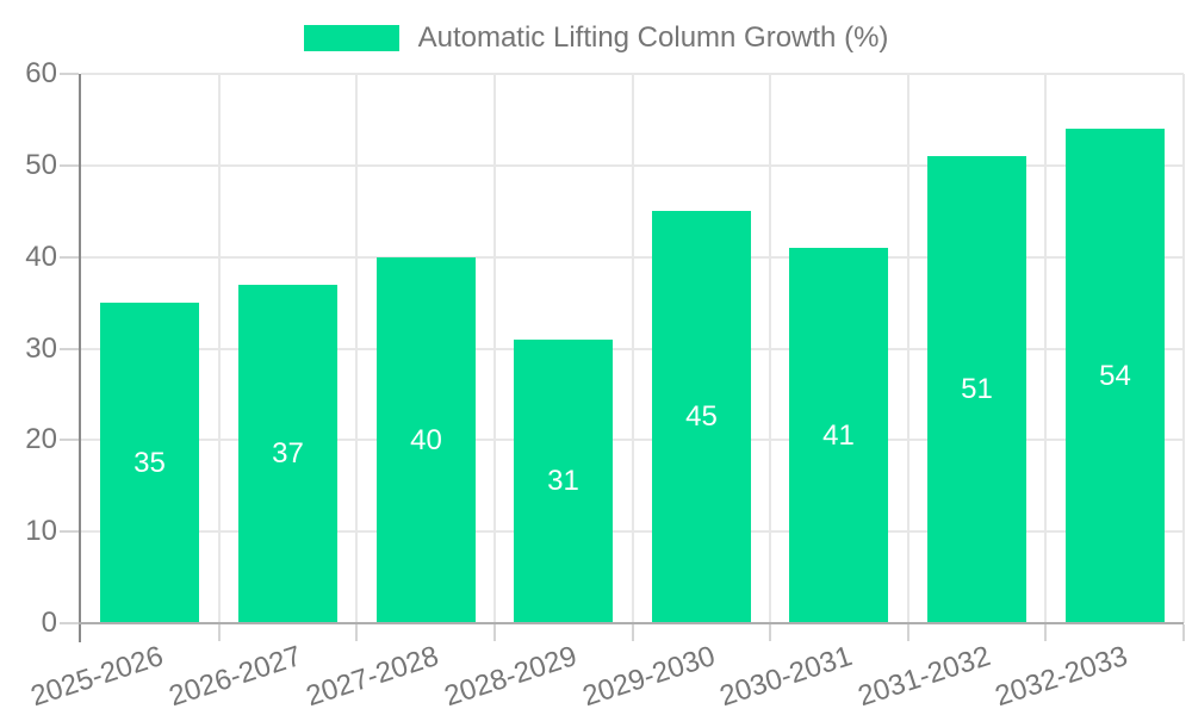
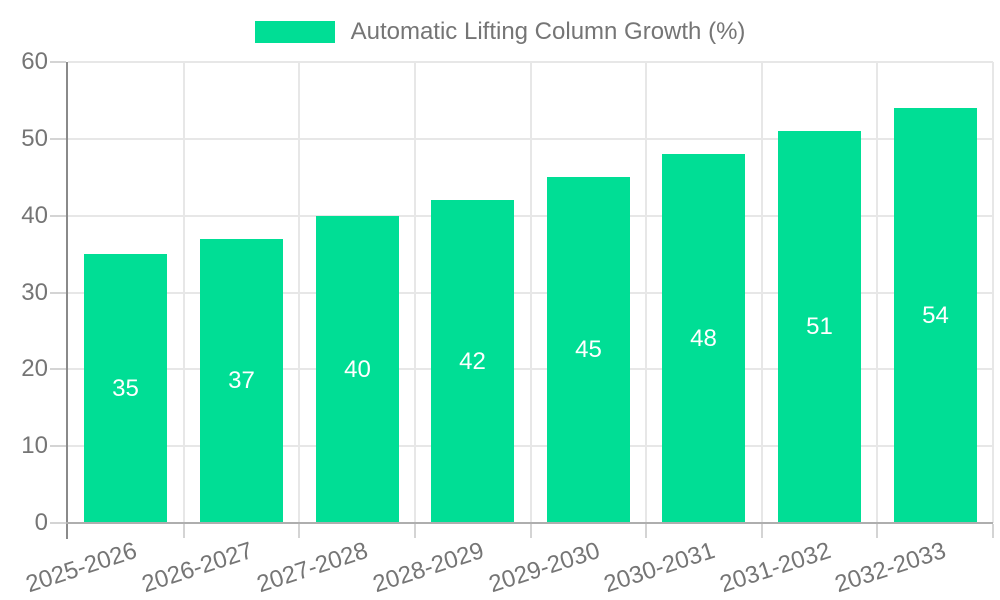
2028-2029: 31 -> 42
2030-2031: 41 -> 48
